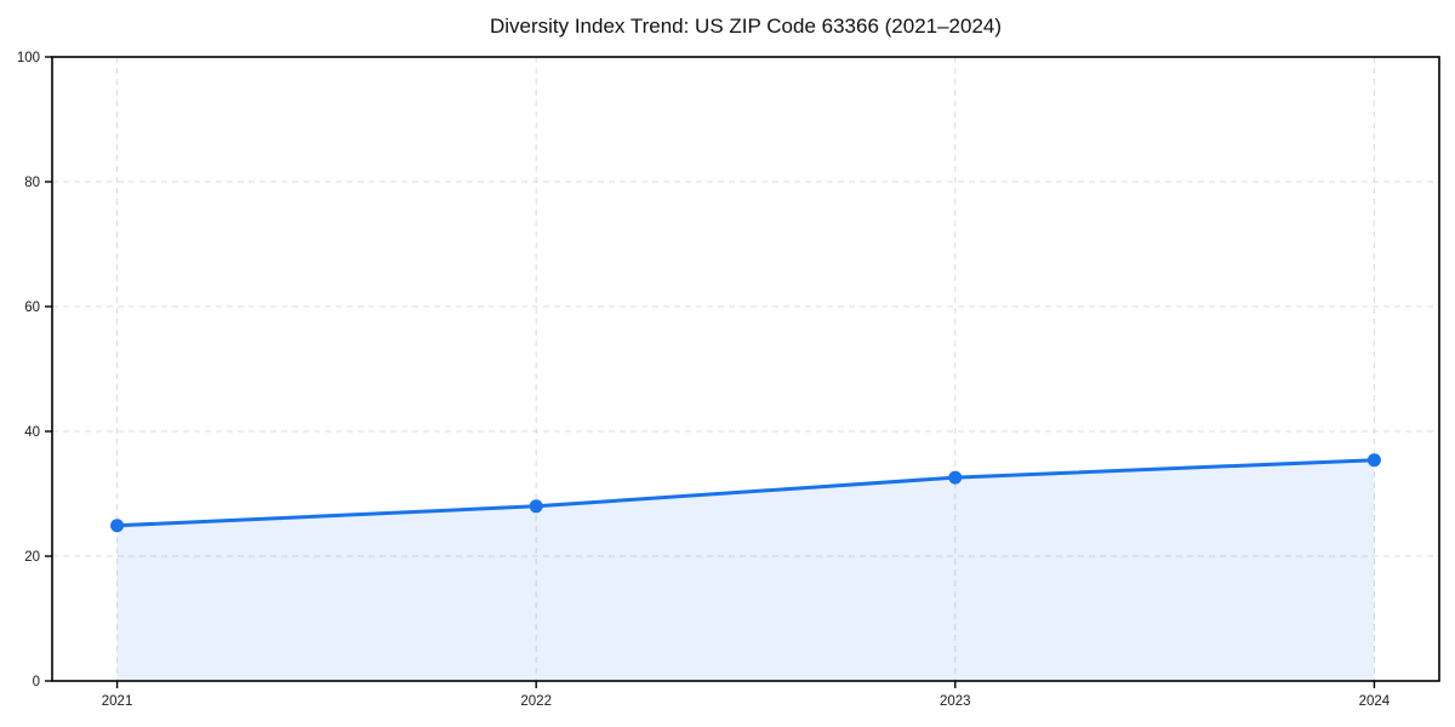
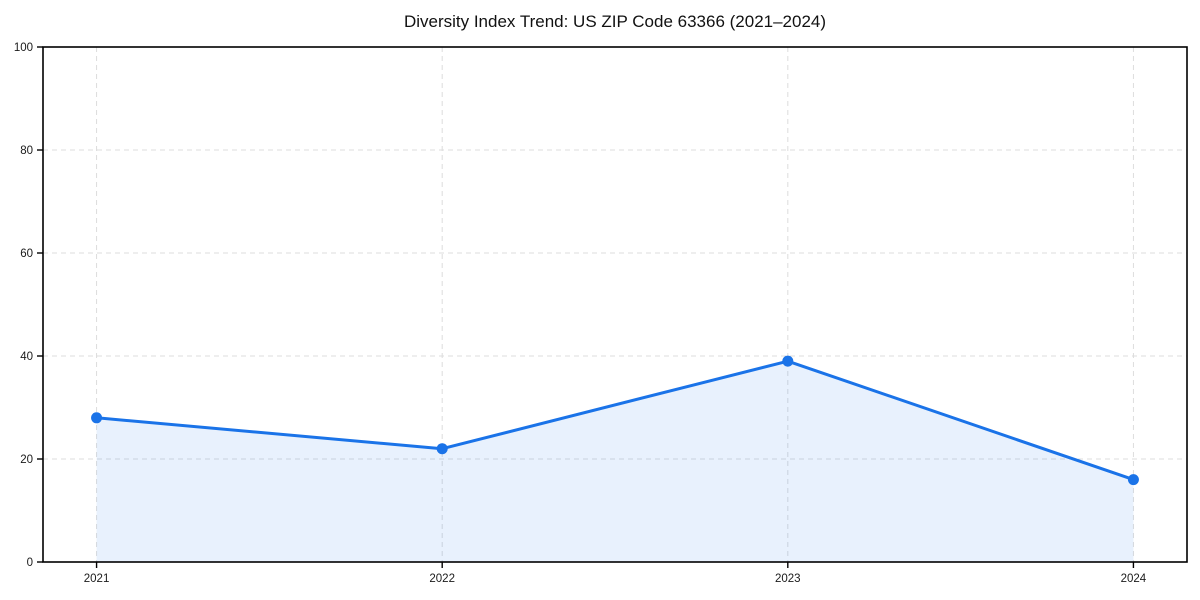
2021: 25 -> 28
2022: 28 -> 22
2023: 33 -> 39
2024: 35 -> 16
